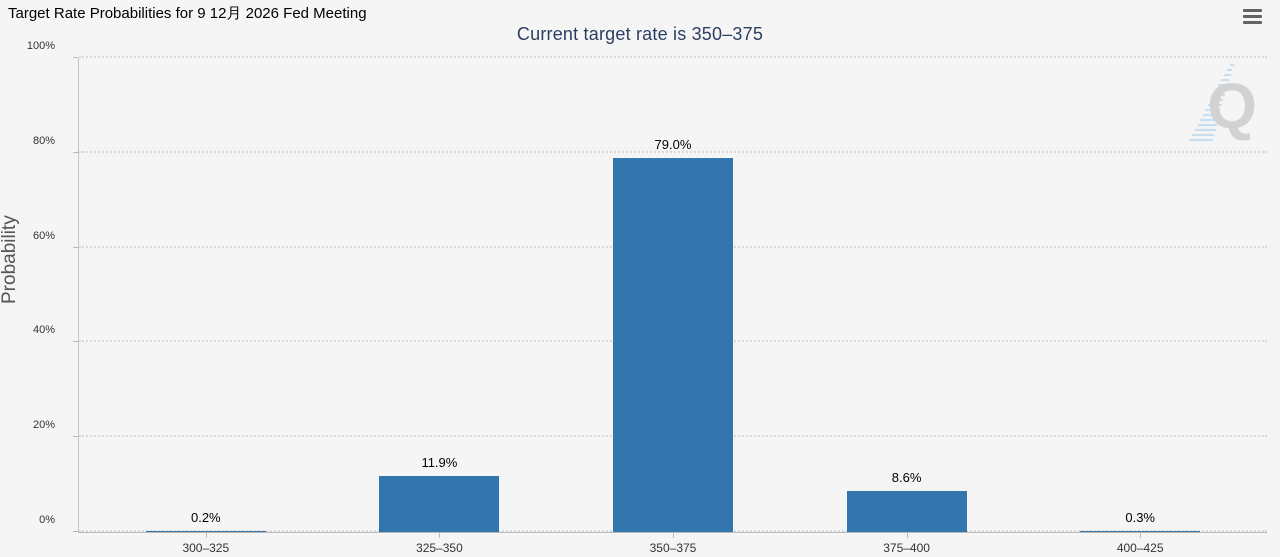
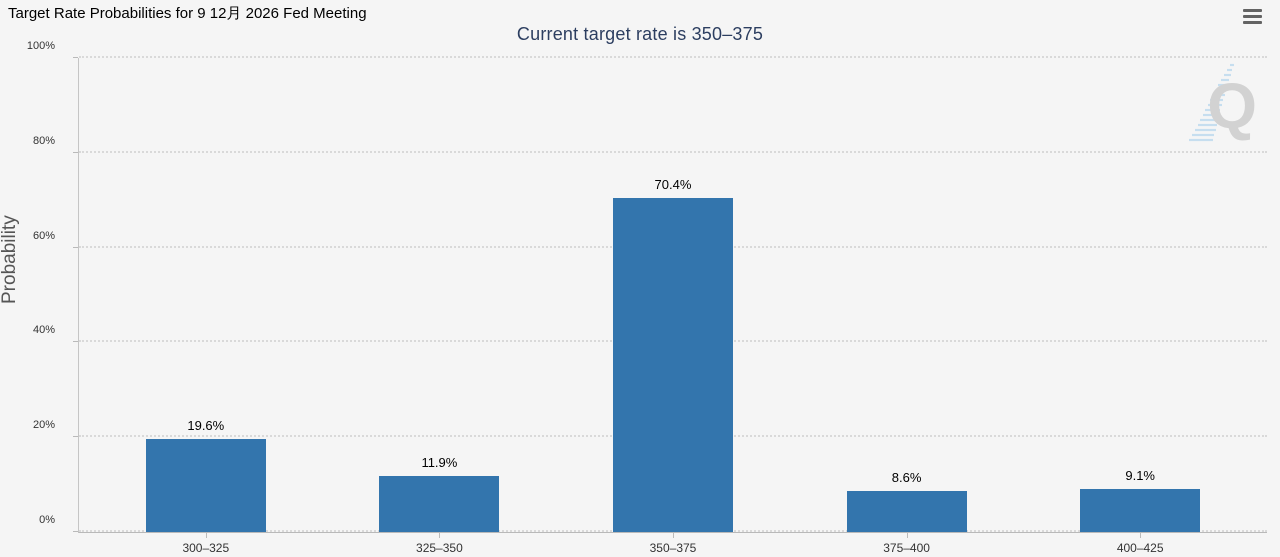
300–325: 0.2% -> 19.6%
350–375: 79.0% -> 70.4%
400–425: 0.3% -> 9.1%
